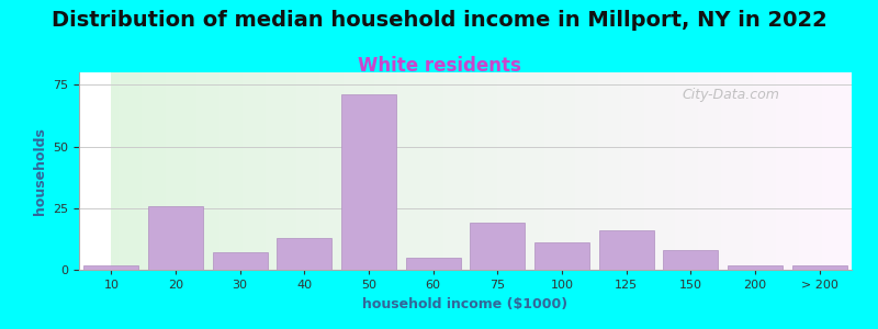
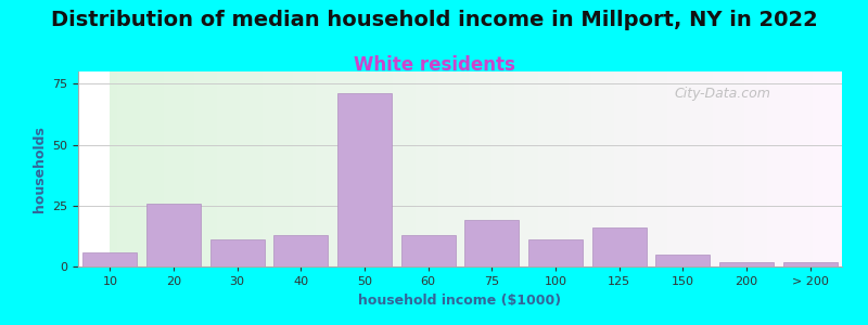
10: 2 -> 6
30: 7 -> 11
60: 5 -> 13
150: 8 -> 5
